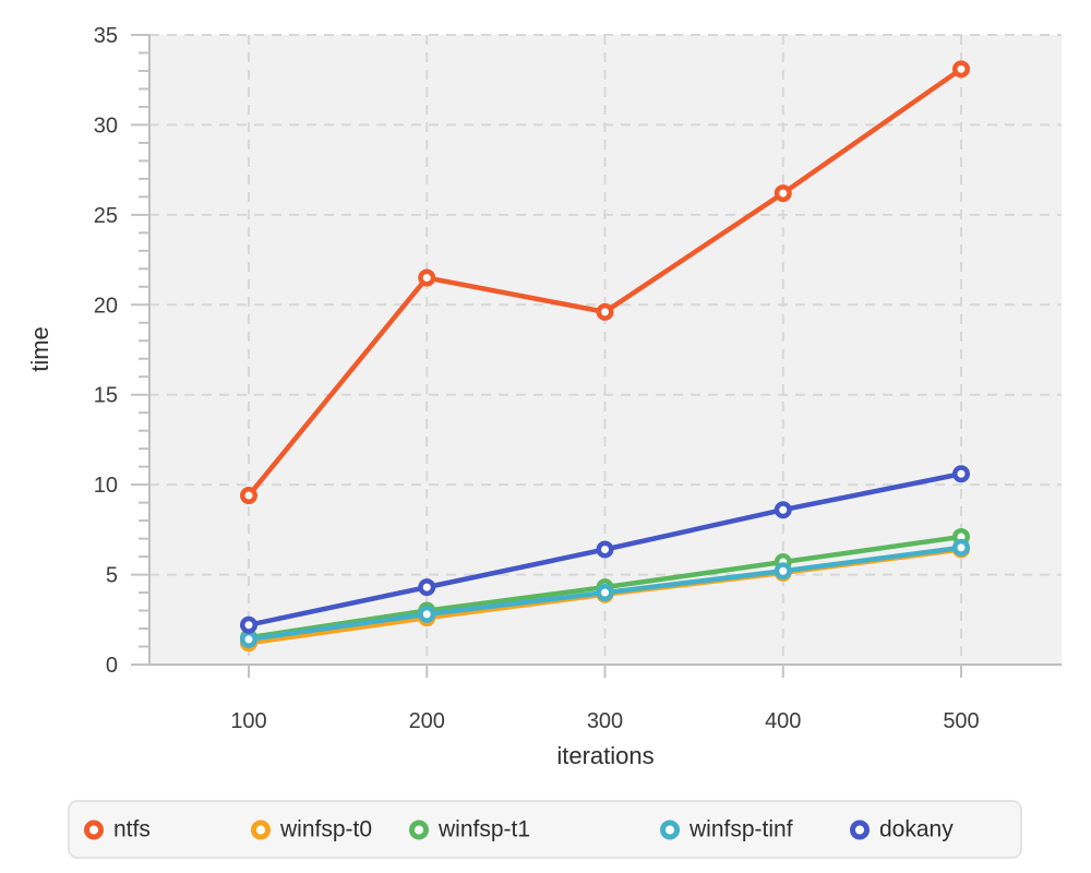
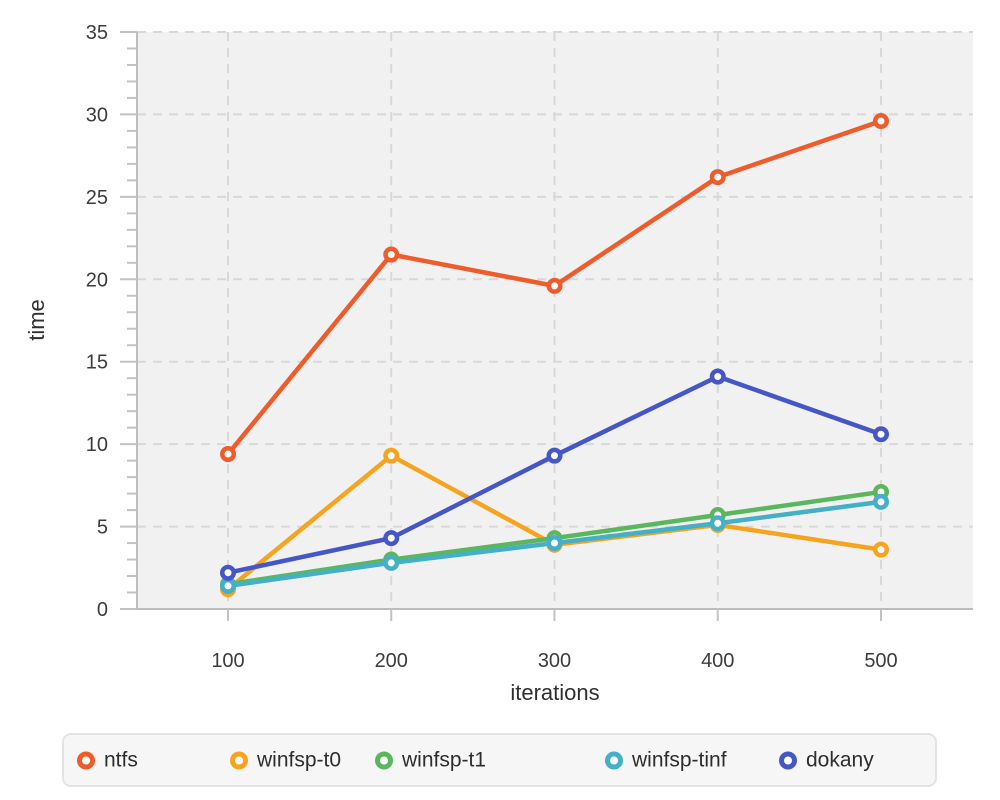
winfsp-t0/200: 2.6 -> 9.3
dokany/300: 6.4 -> 9.3
dokany/400: 8.6 -> 14.1
ntfs/500: 33.1 -> 29.6
winfsp-t0/500: 6.4 -> 3.6
